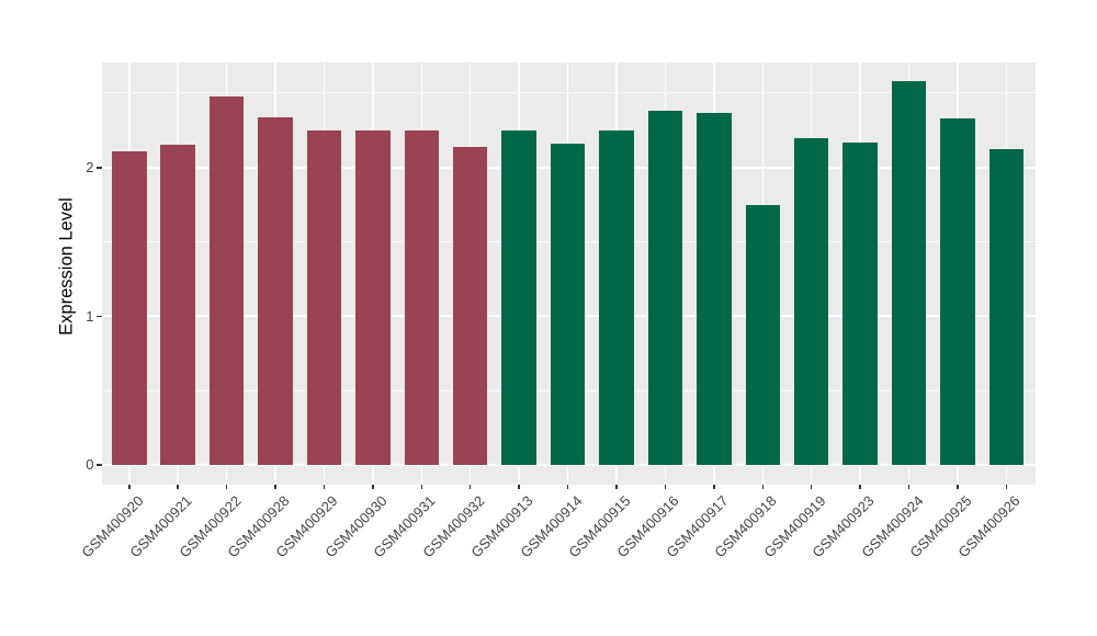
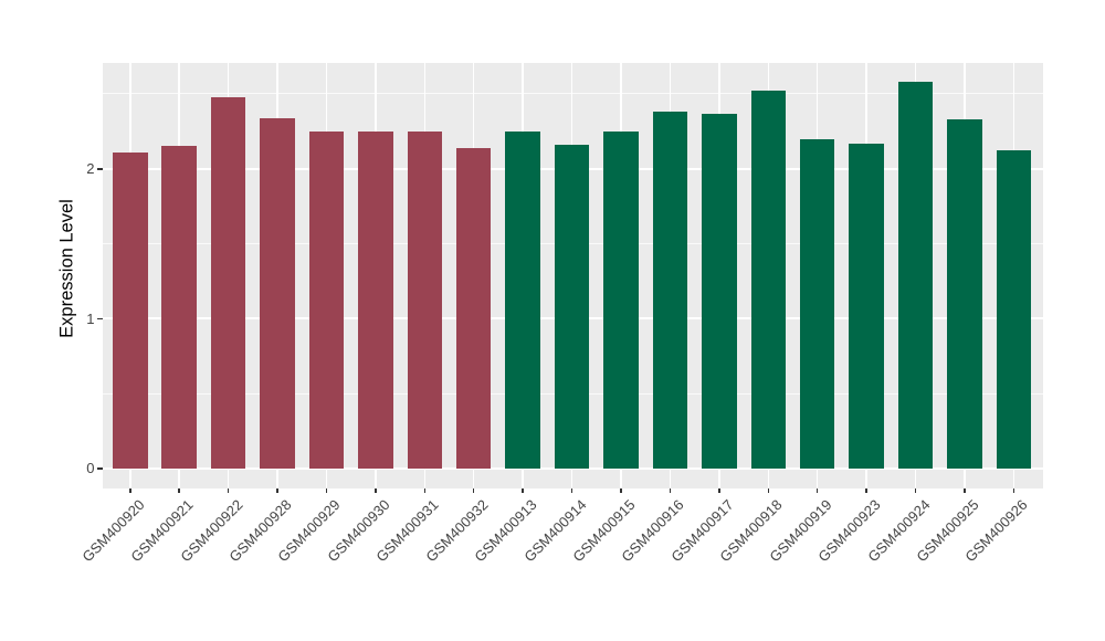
GSM400918: 1.75 -> 2.52
